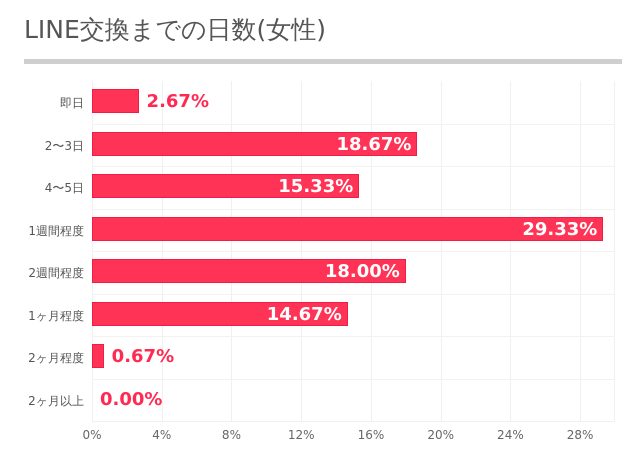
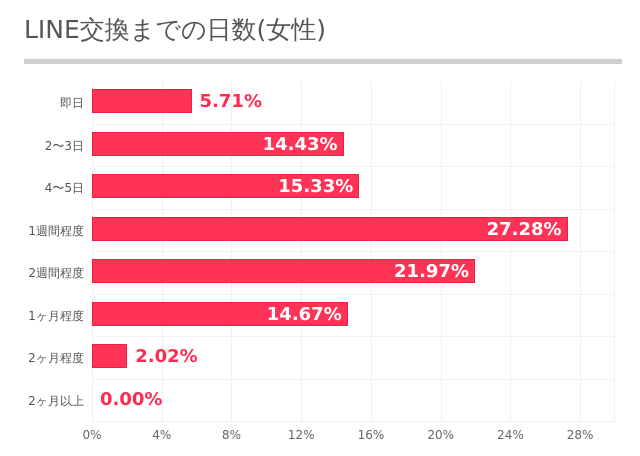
即日: 2.67% -> 5.71%
2〜3日: 18.67% -> 14.43%
1週間程度: 29.33% -> 27.28%
2週間程度: 18.00% -> 21.97%
2ヶ月程度: 0.67% -> 2.02%
